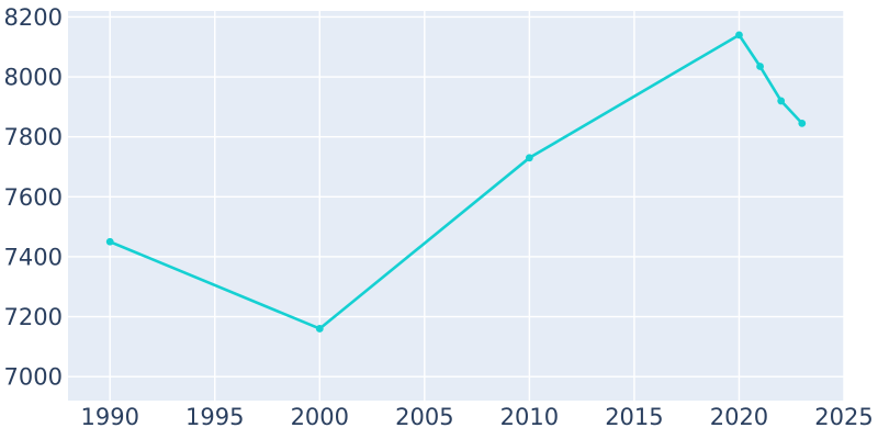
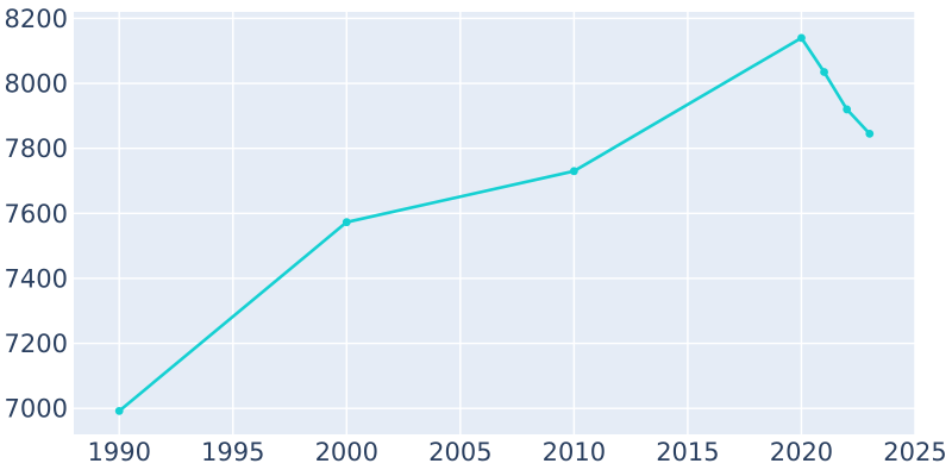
1990: 7450 -> 6990
2000: 7160 -> 7570
